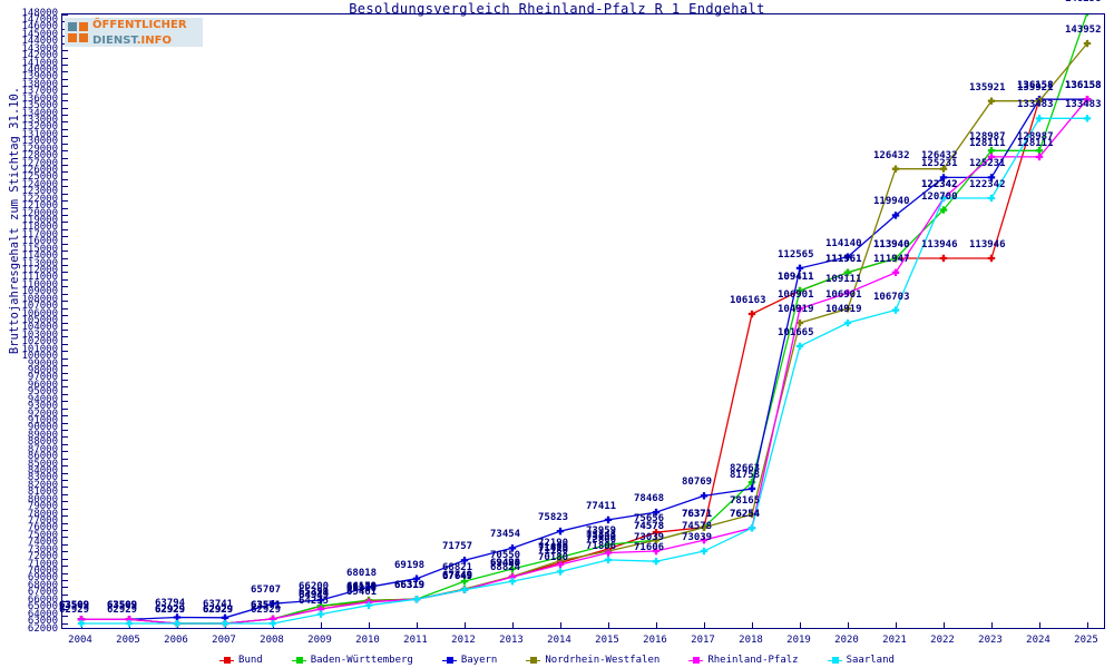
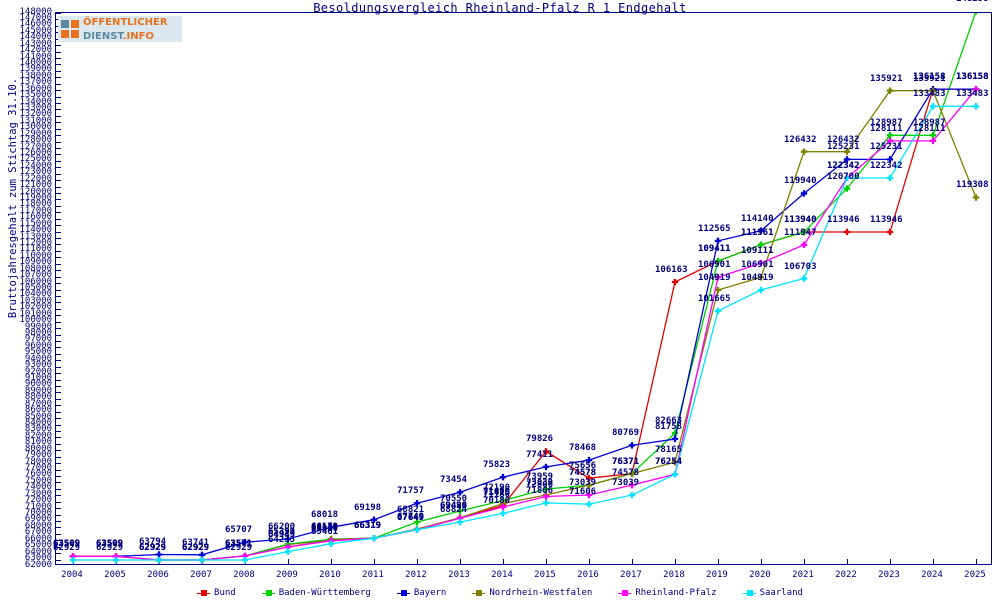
Bund/2015: 73343 -> 79826
Nordrhein-Westfalen/2025: 143952 -> 119308
